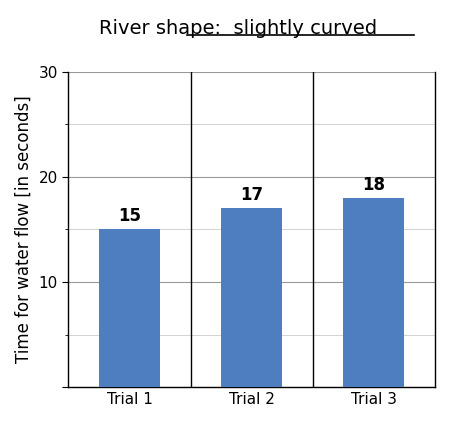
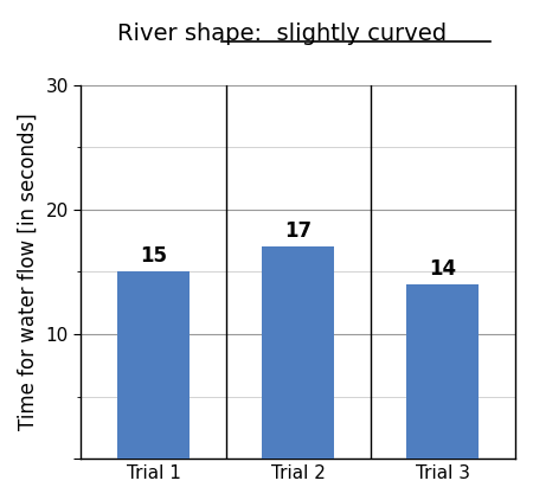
Trial 3: 18 -> 14
